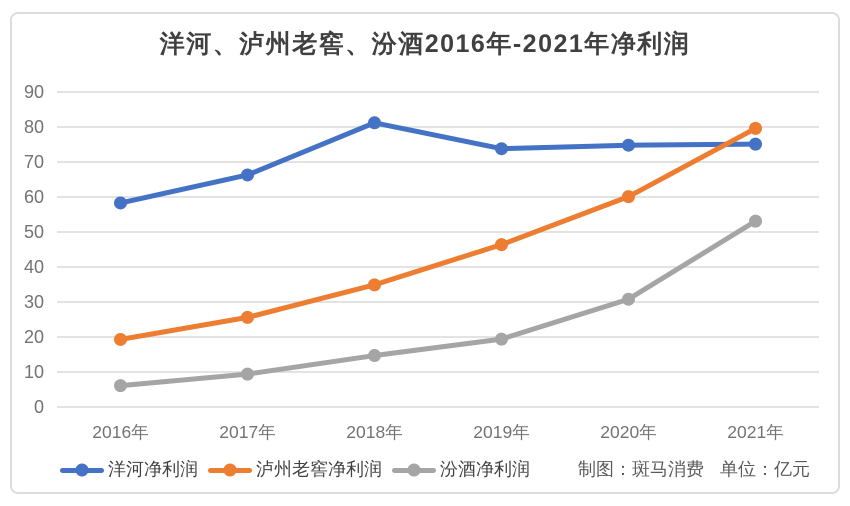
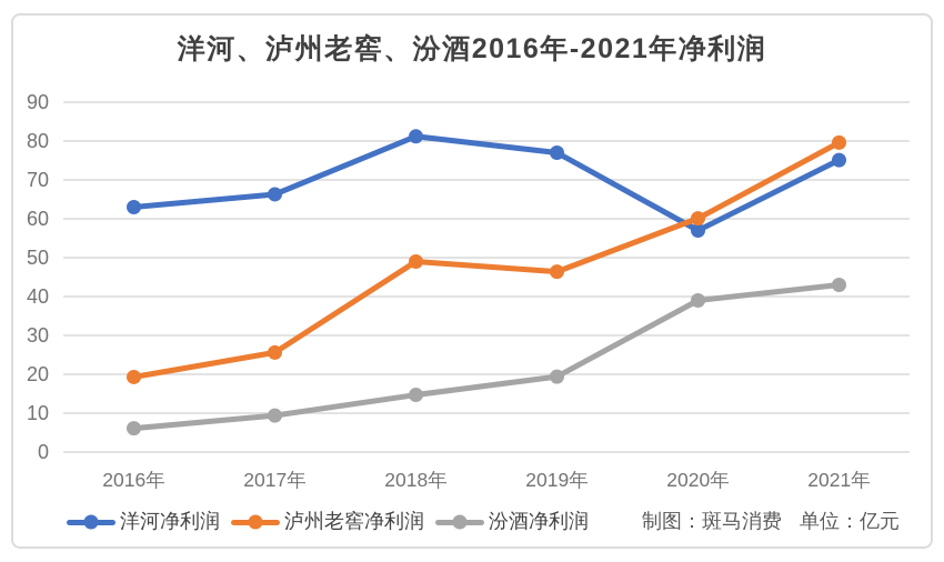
洋河净利润/2016年: 58 -> 63
泸州老窖净利润/2018年: 35 -> 49
洋河净利润/2019年: 74 -> 77
洋河净利润/2020年: 75 -> 57
汾酒净利润/2020年: 31 -> 39
汾酒净利润/2021年: 53 -> 43
